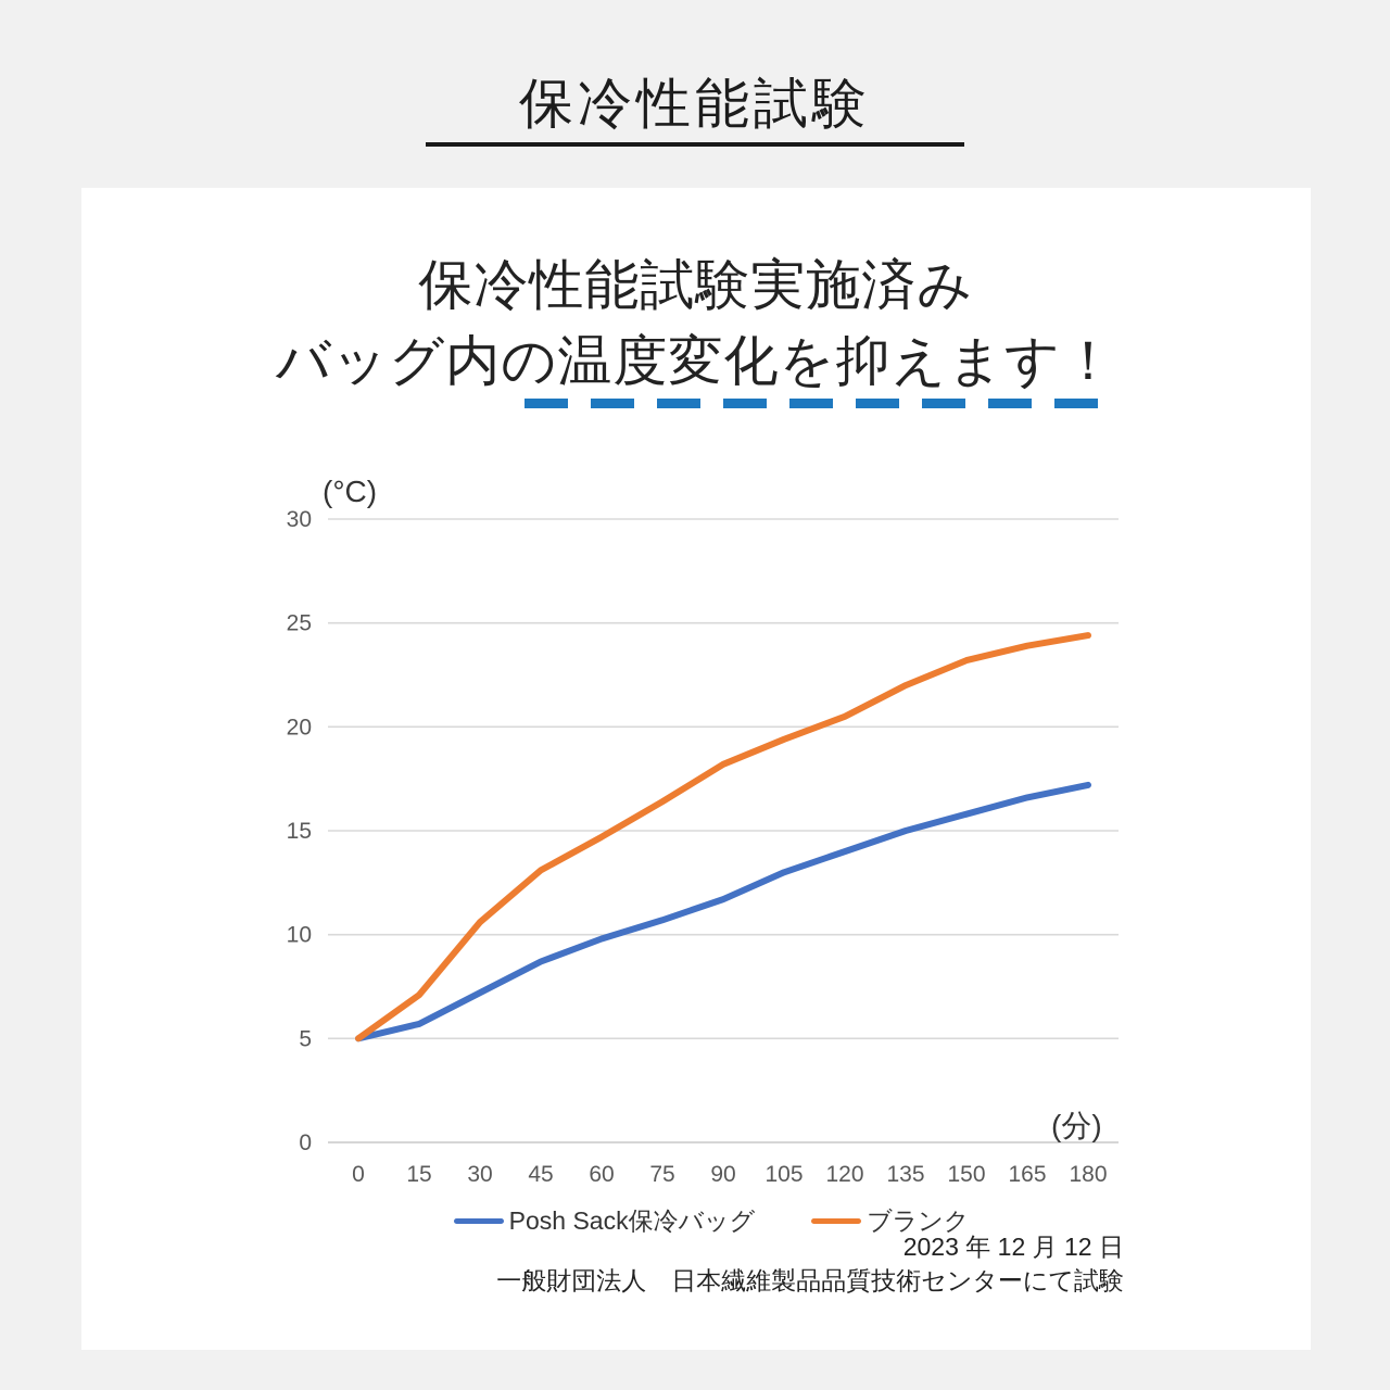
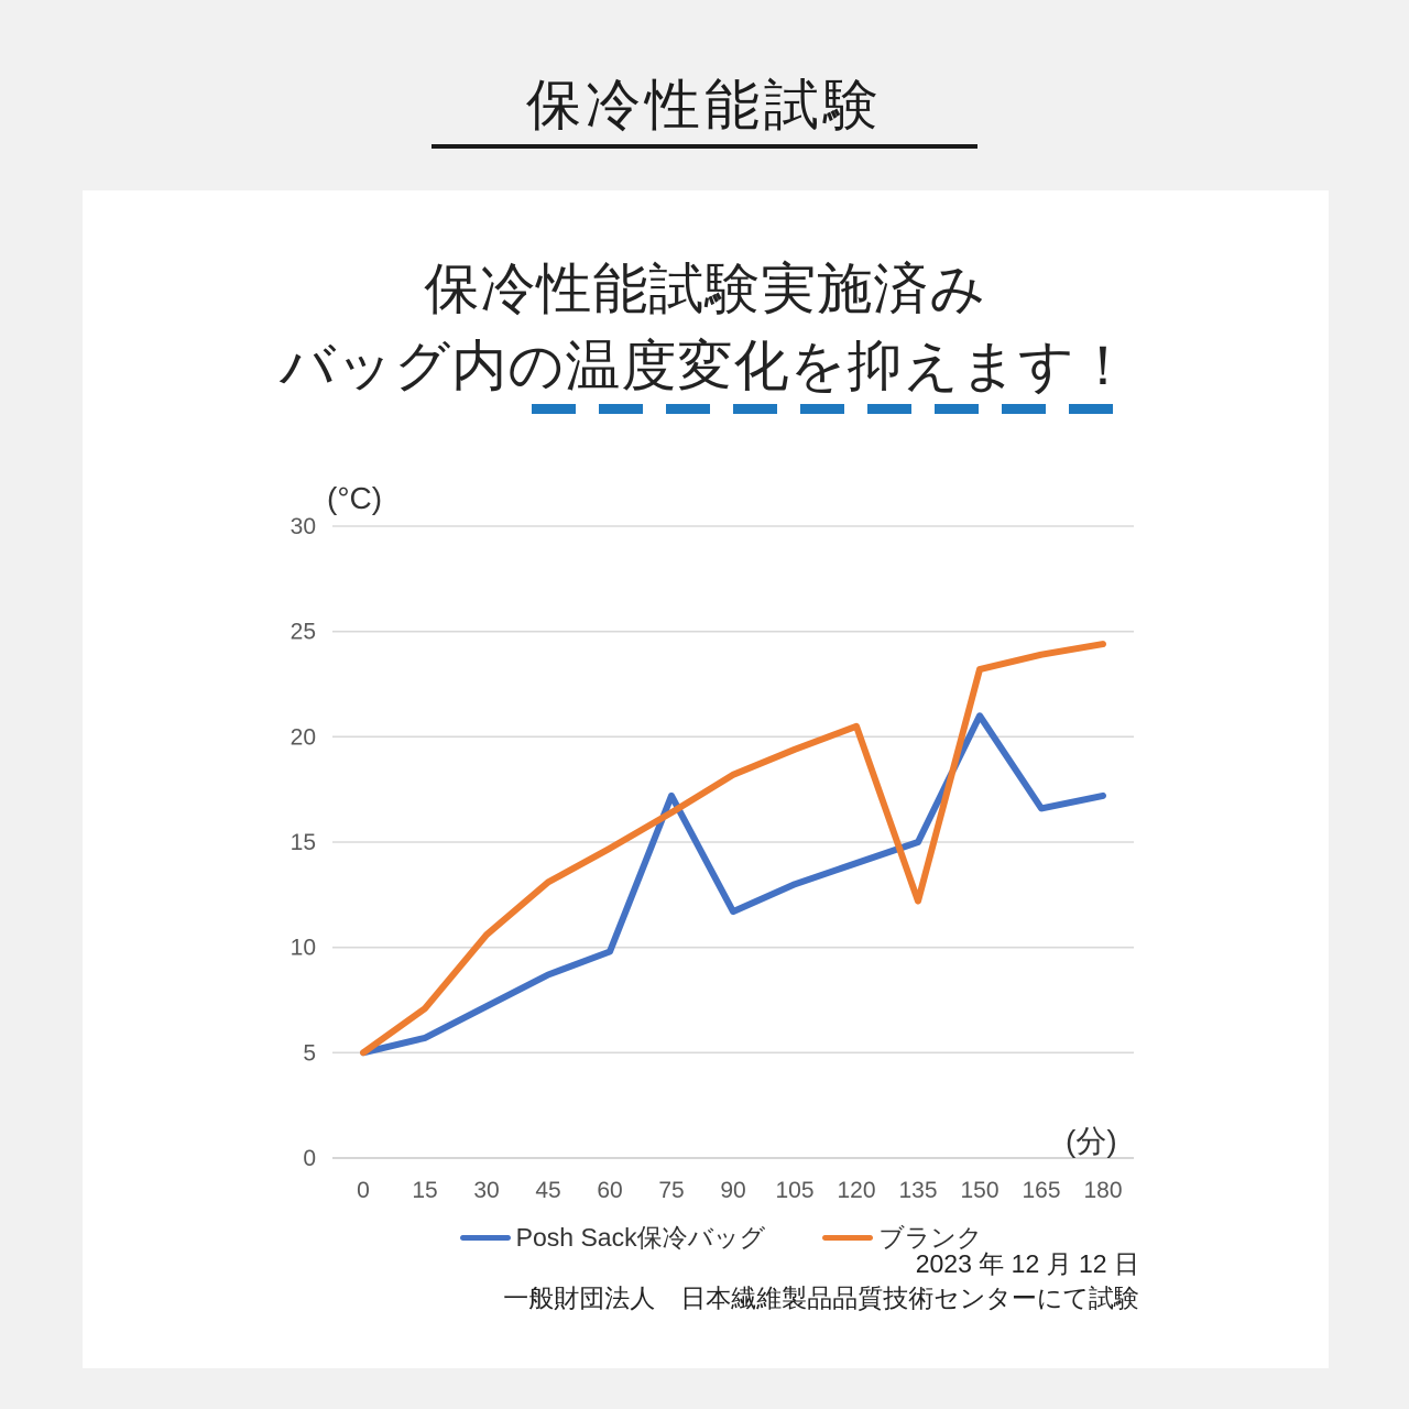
Posh Sack保冷バッグ/75: 10.7 -> 17.2
ブランク/135: 22.0 -> 12.2
Posh Sack保冷バッグ/150: 15.8 -> 21.0
